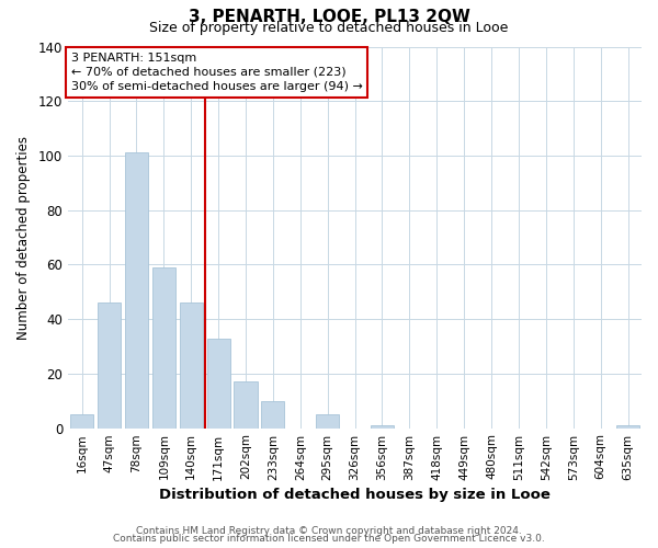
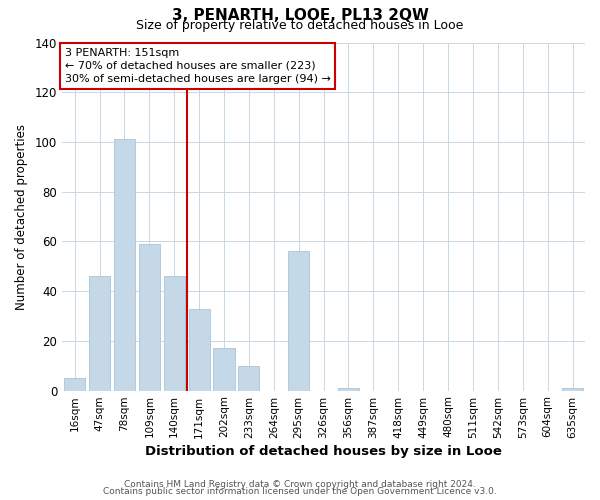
295sqm: 5 -> 56
